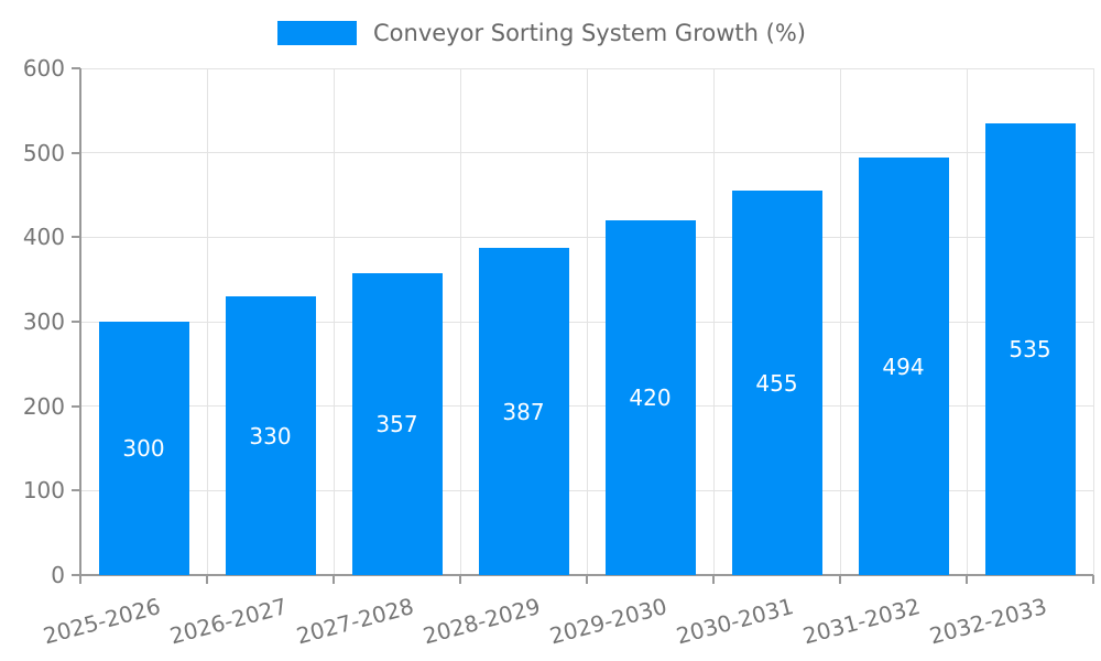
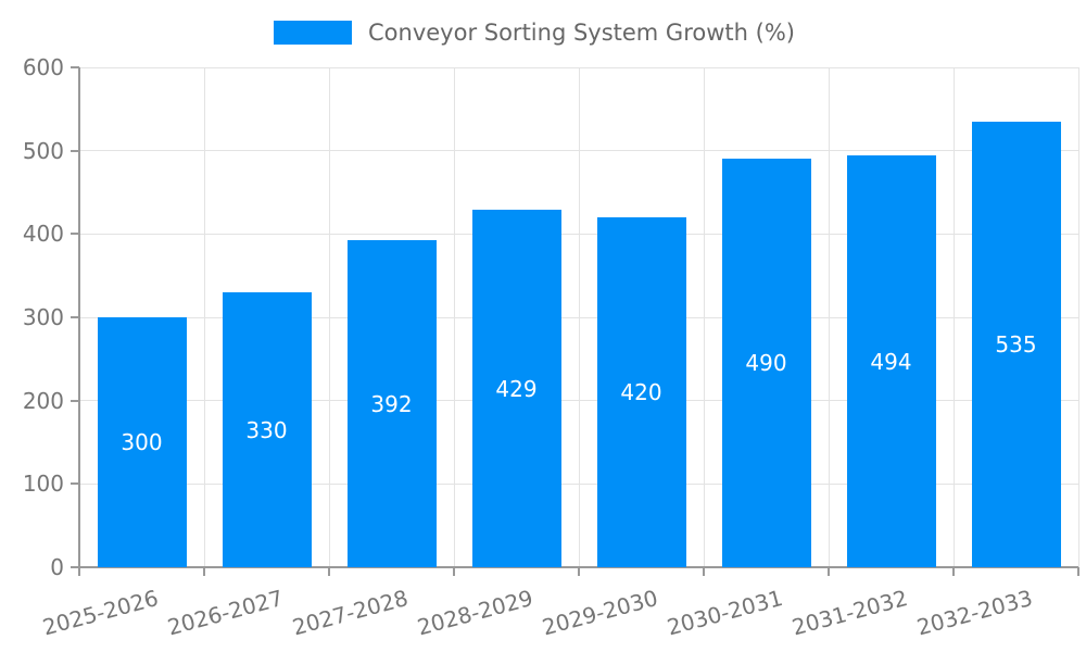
2027-2028: 357 -> 392
2028-2029: 387 -> 429
2030-2031: 455 -> 490
